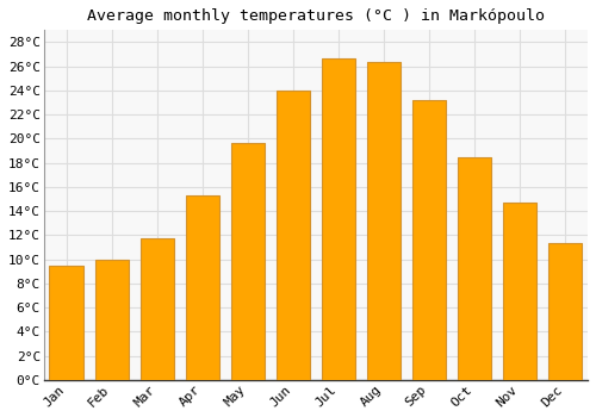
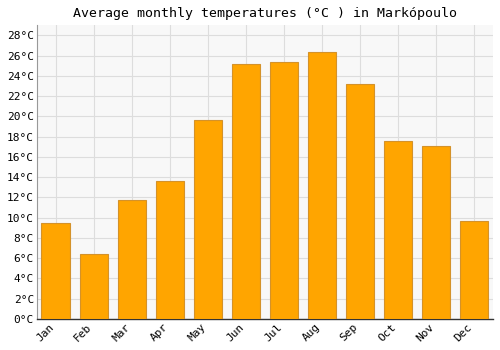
Feb: 10.0°C -> 6.4°C
Apr: 15.3°C -> 13.6°C
Jun: 24.0°C -> 25.2°C
Jul: 26.7°C -> 25.4°C
Oct: 18.5°C -> 17.6°C
Nov: 14.7°C -> 17.1°C
Dec: 11.3°C -> 9.7°C
